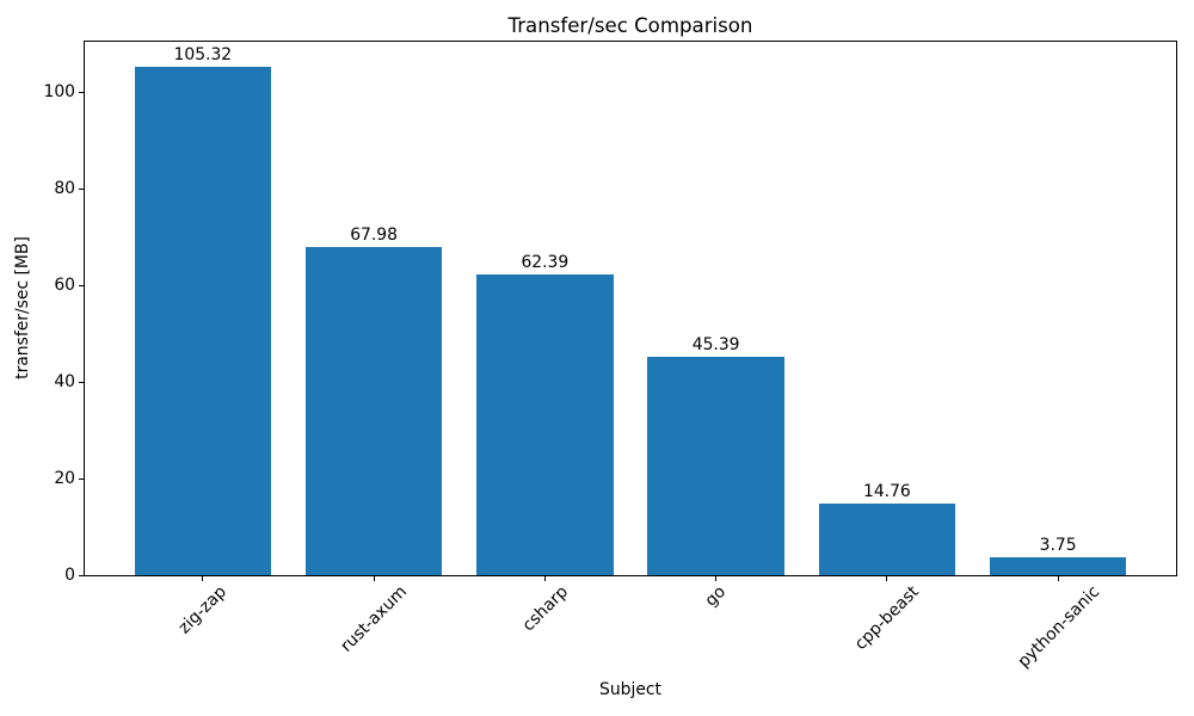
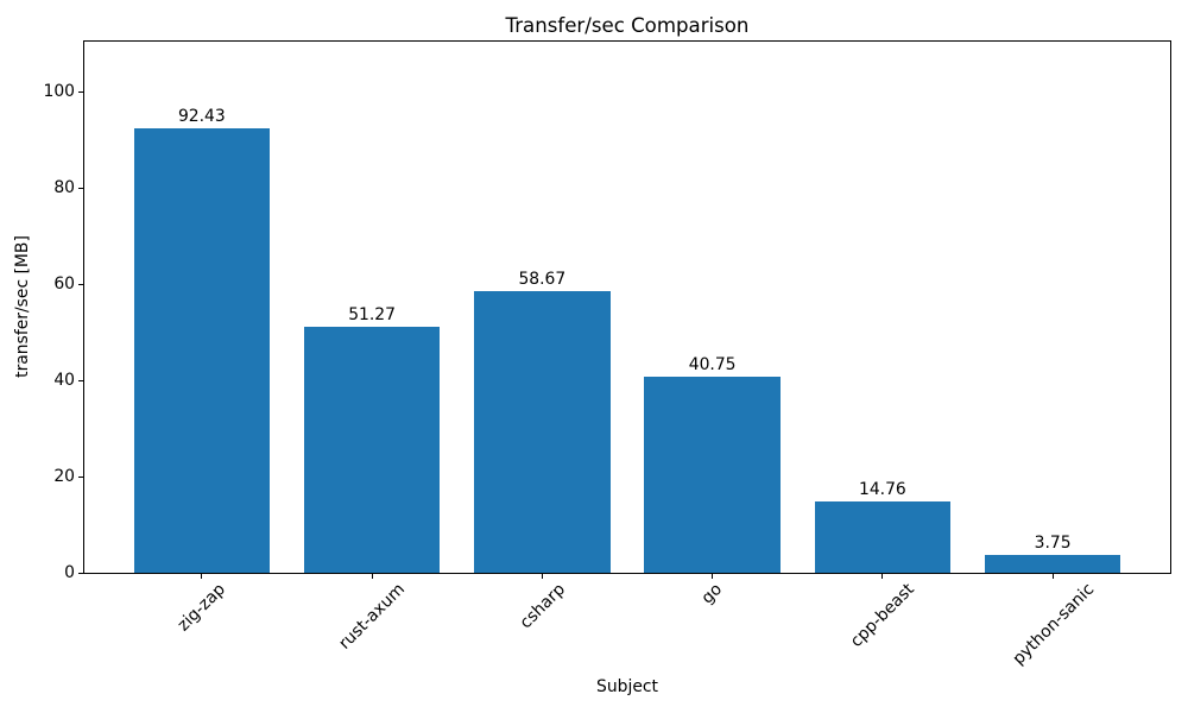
zig-zap: 105.32 -> 92.43
rust-axum: 67.98 -> 51.27
csharp: 62.39 -> 58.67
go: 45.39 -> 40.75
